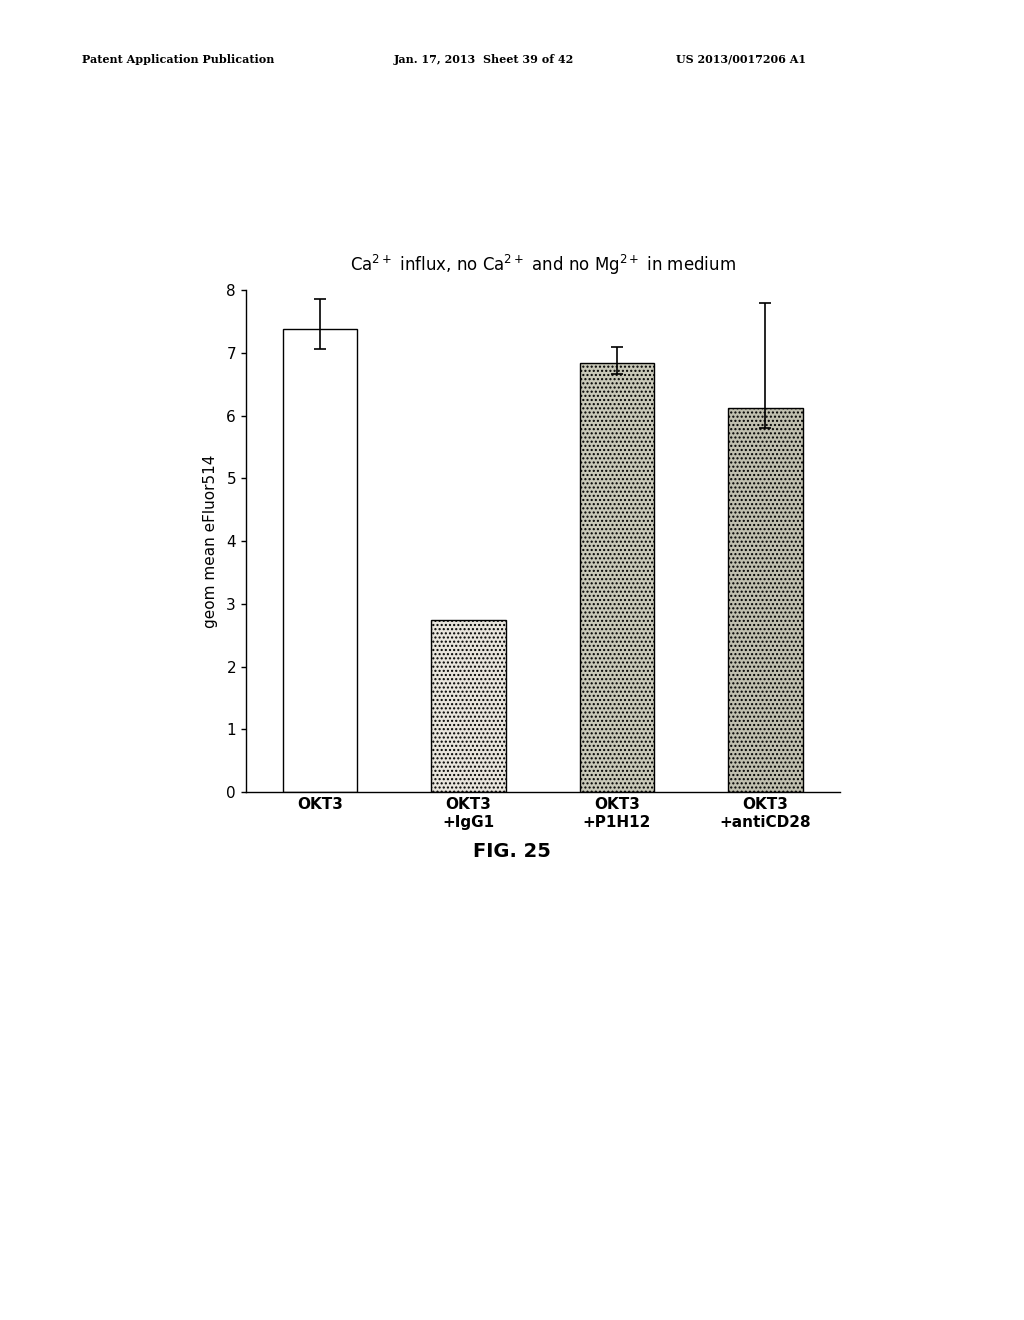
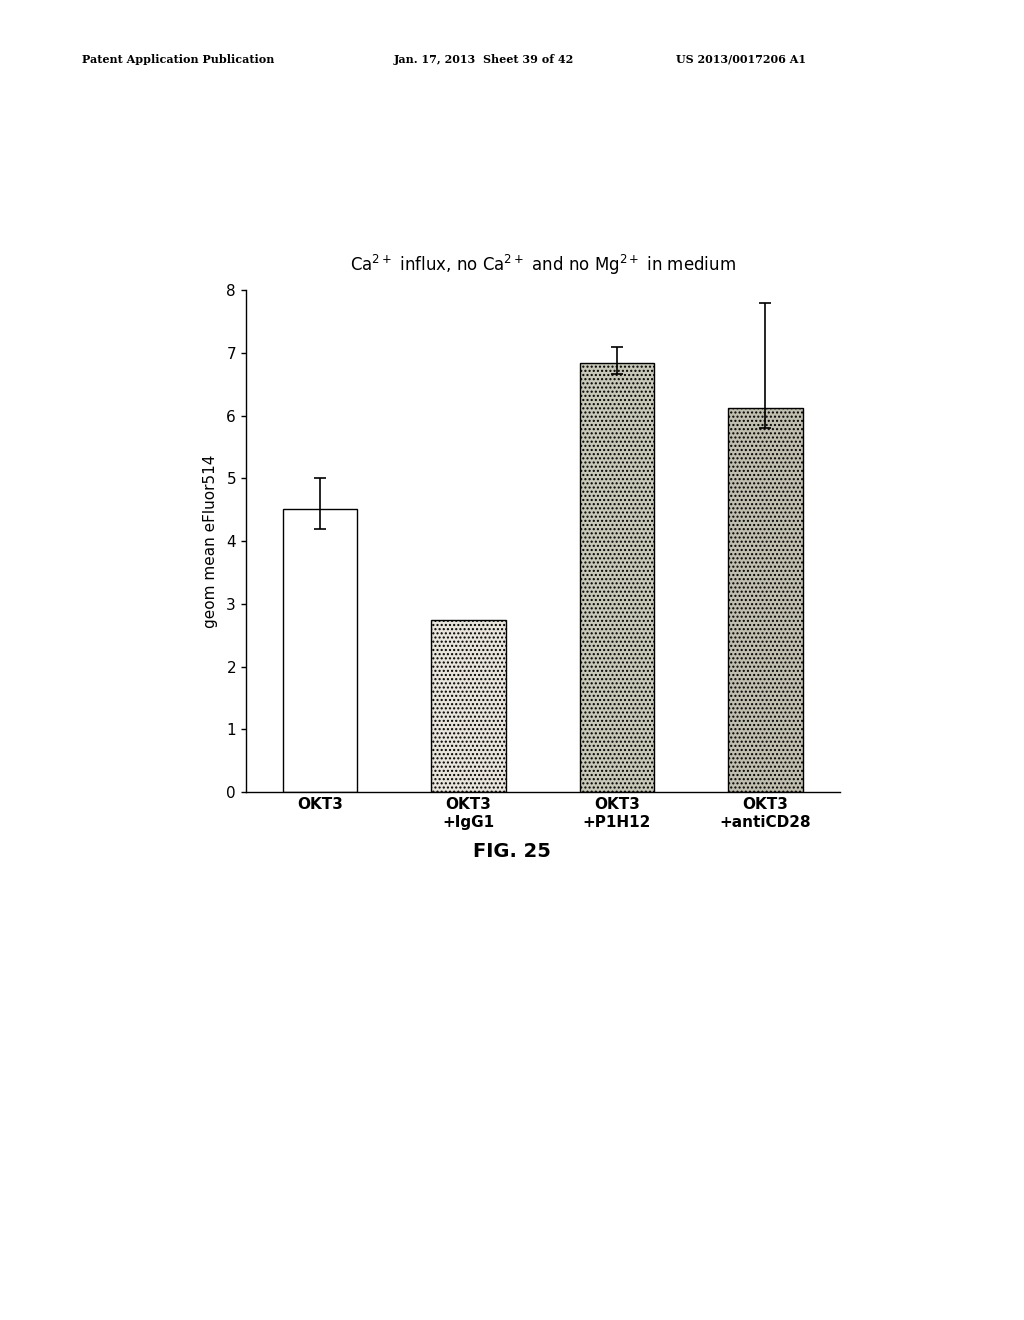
OKT3: 7.38 -> 4.52
